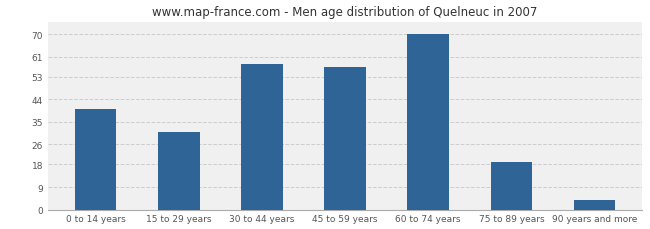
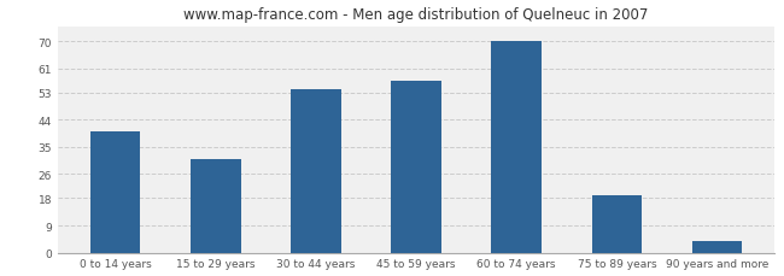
30 to 44 years: 58 -> 54
